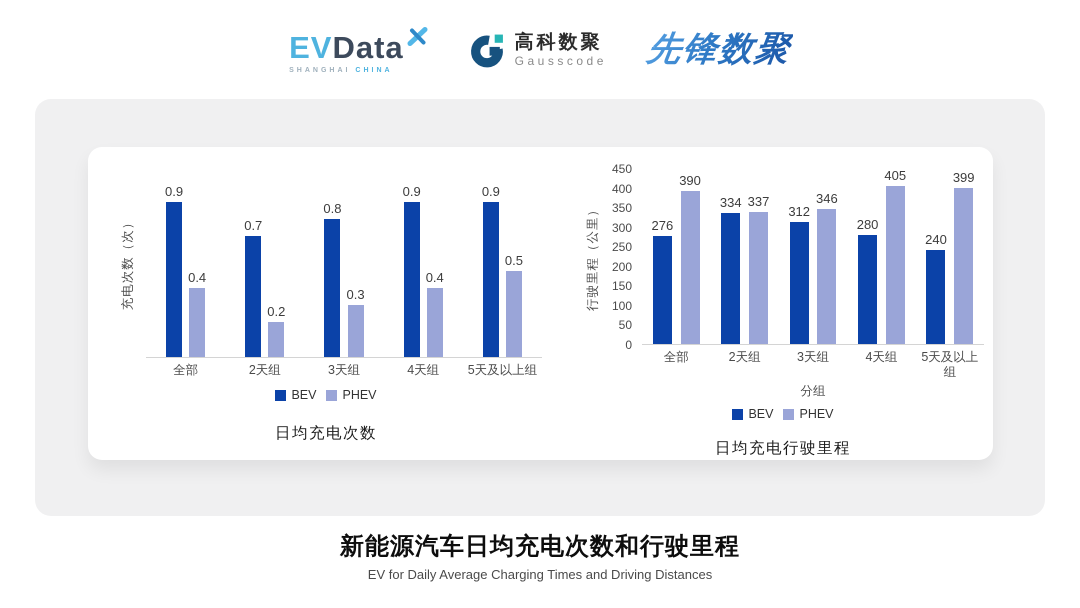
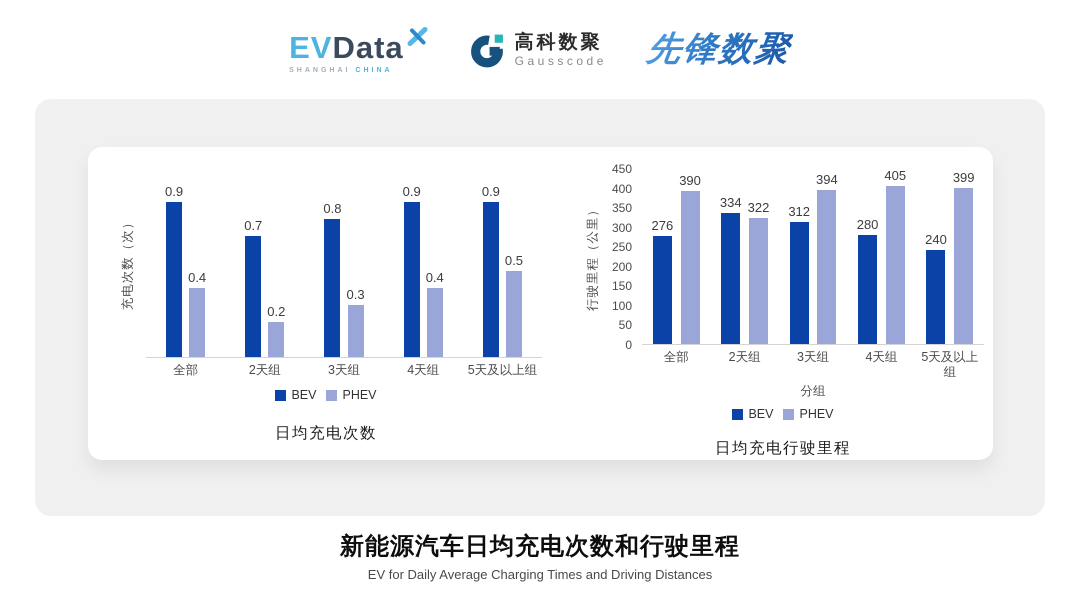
日均充电行驶里程/PHEV/2天组: 337 -> 322
日均充电行驶里程/PHEV/3天组: 346 -> 394
